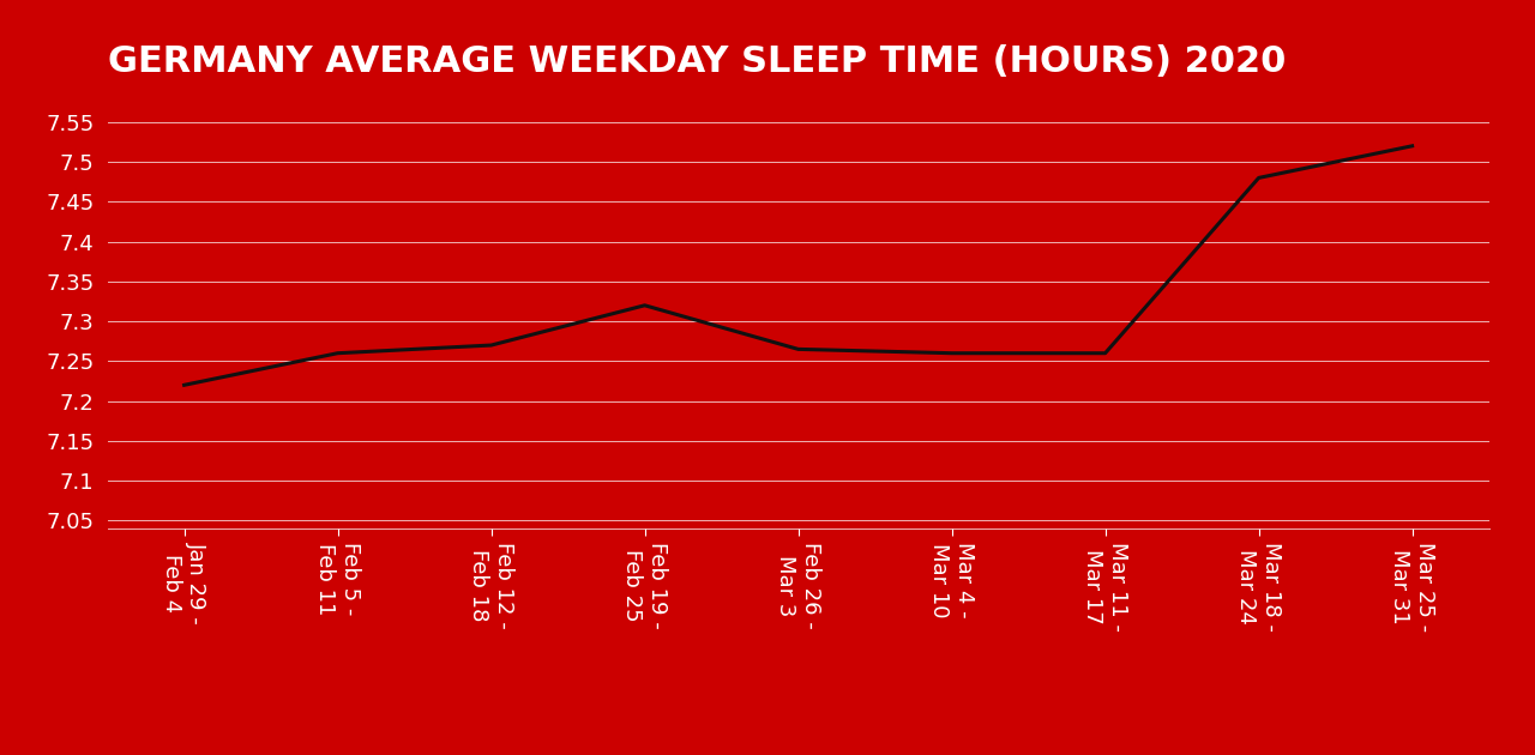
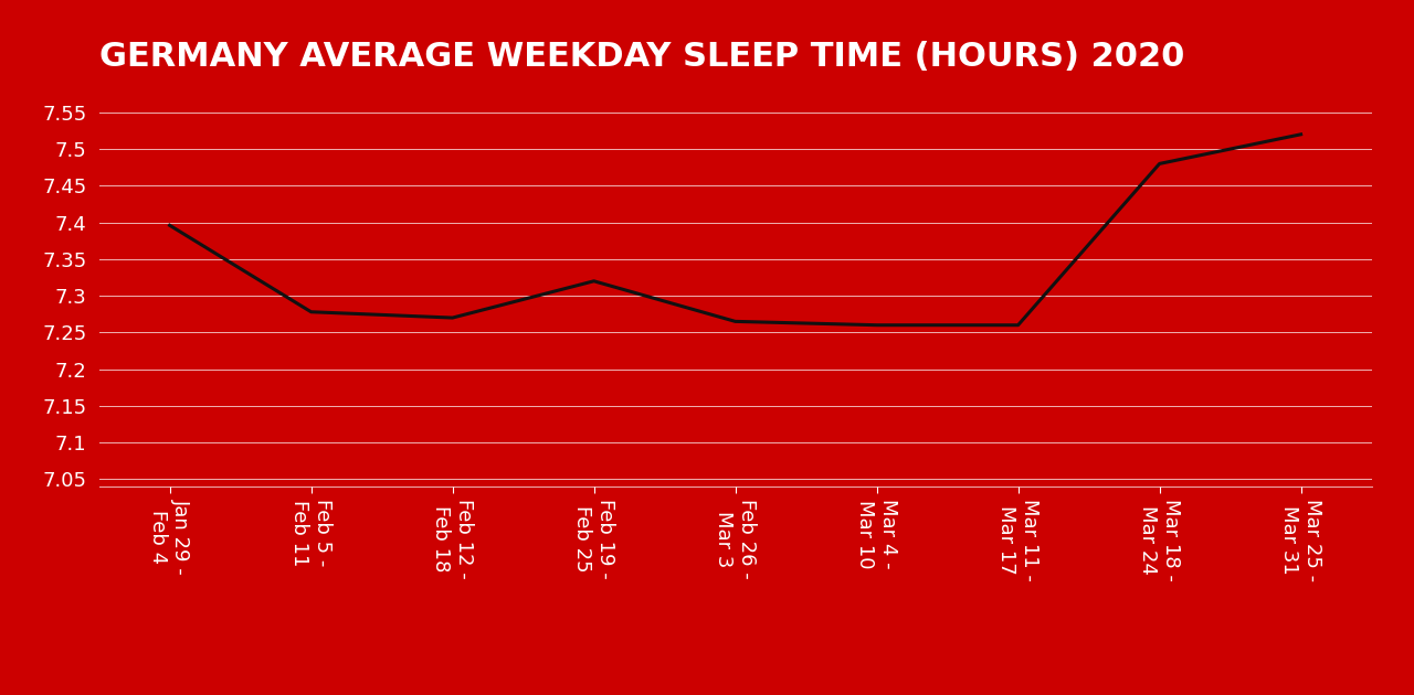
Jan 29 - Feb 4: 7.220 -> 7.396
Feb 5 - Feb 11: 7.260 -> 7.278
